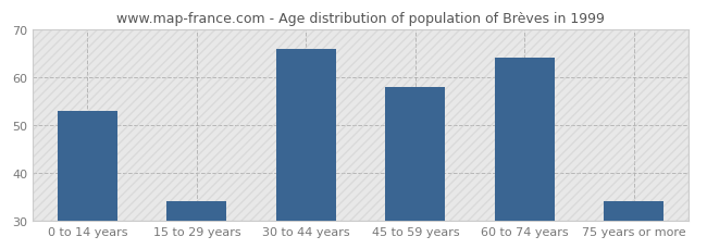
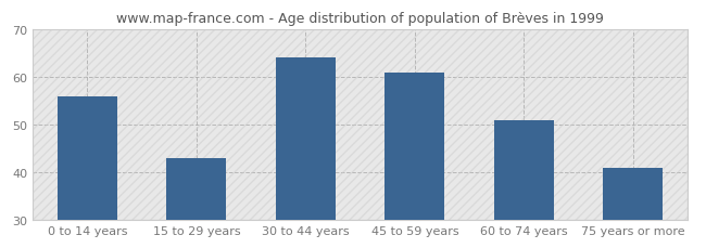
0 to 14 years: 53 -> 56
15 to 29 years: 34 -> 43
30 to 44 years: 66 -> 64
45 to 59 years: 58 -> 61
60 to 74 years: 64 -> 51
75 years or more: 34 -> 41
